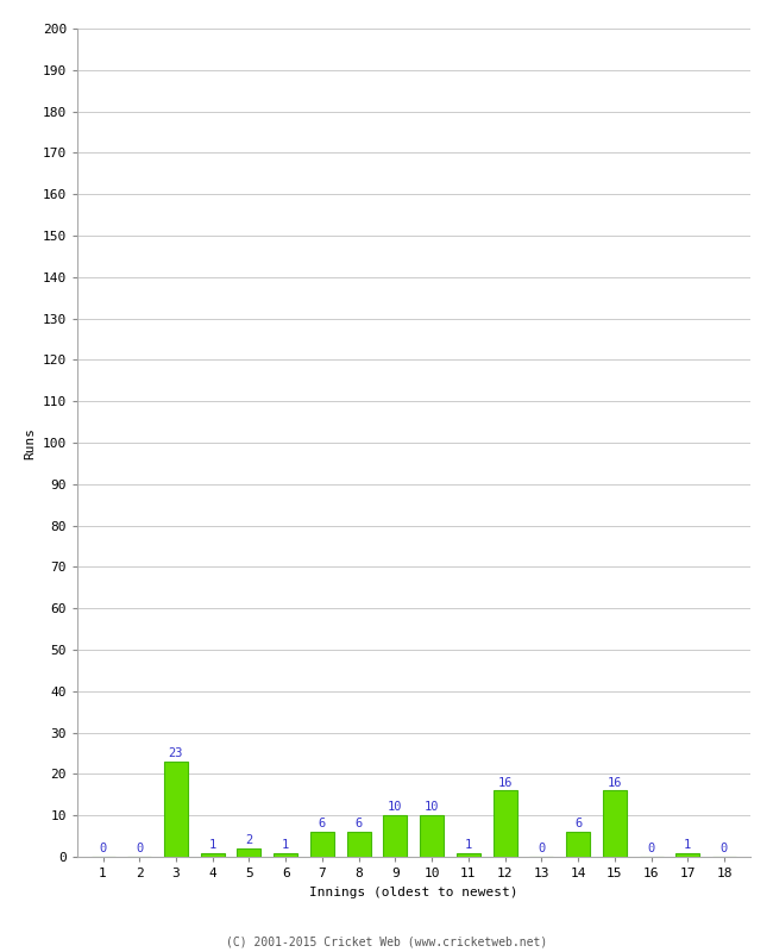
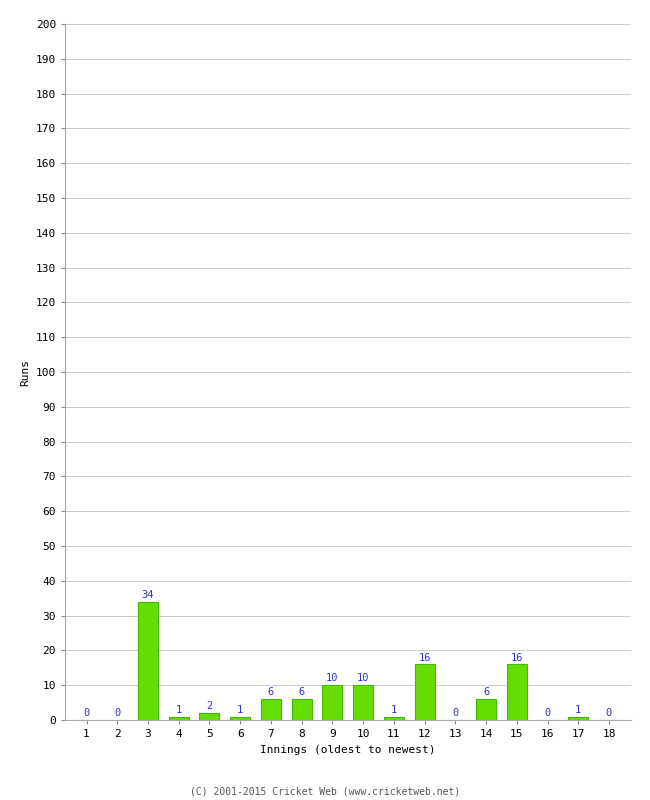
3: 23 -> 34
